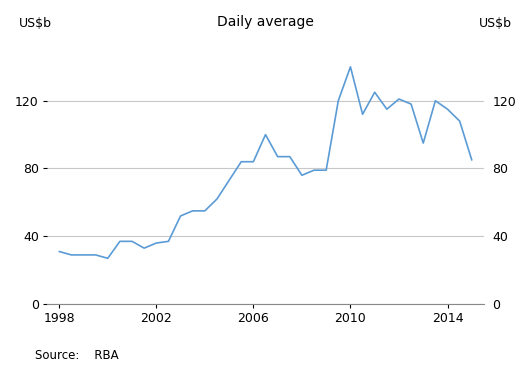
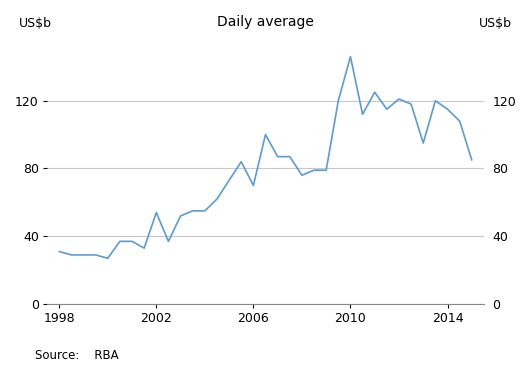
2002: 36 -> 54
2006: 84 -> 70
2010: 140 -> 146
